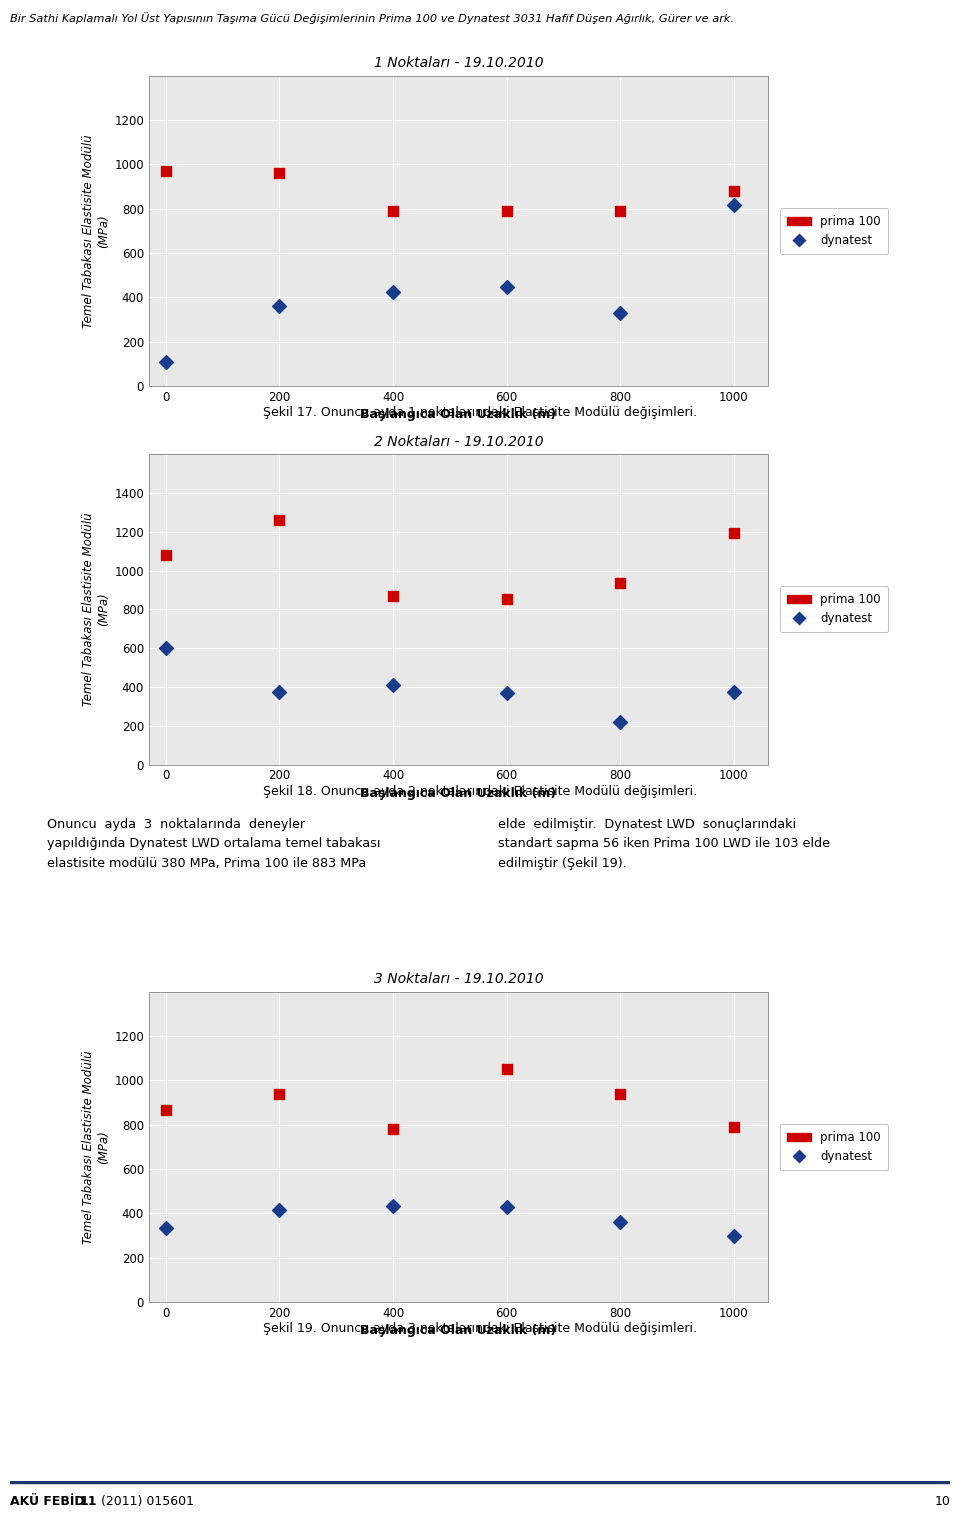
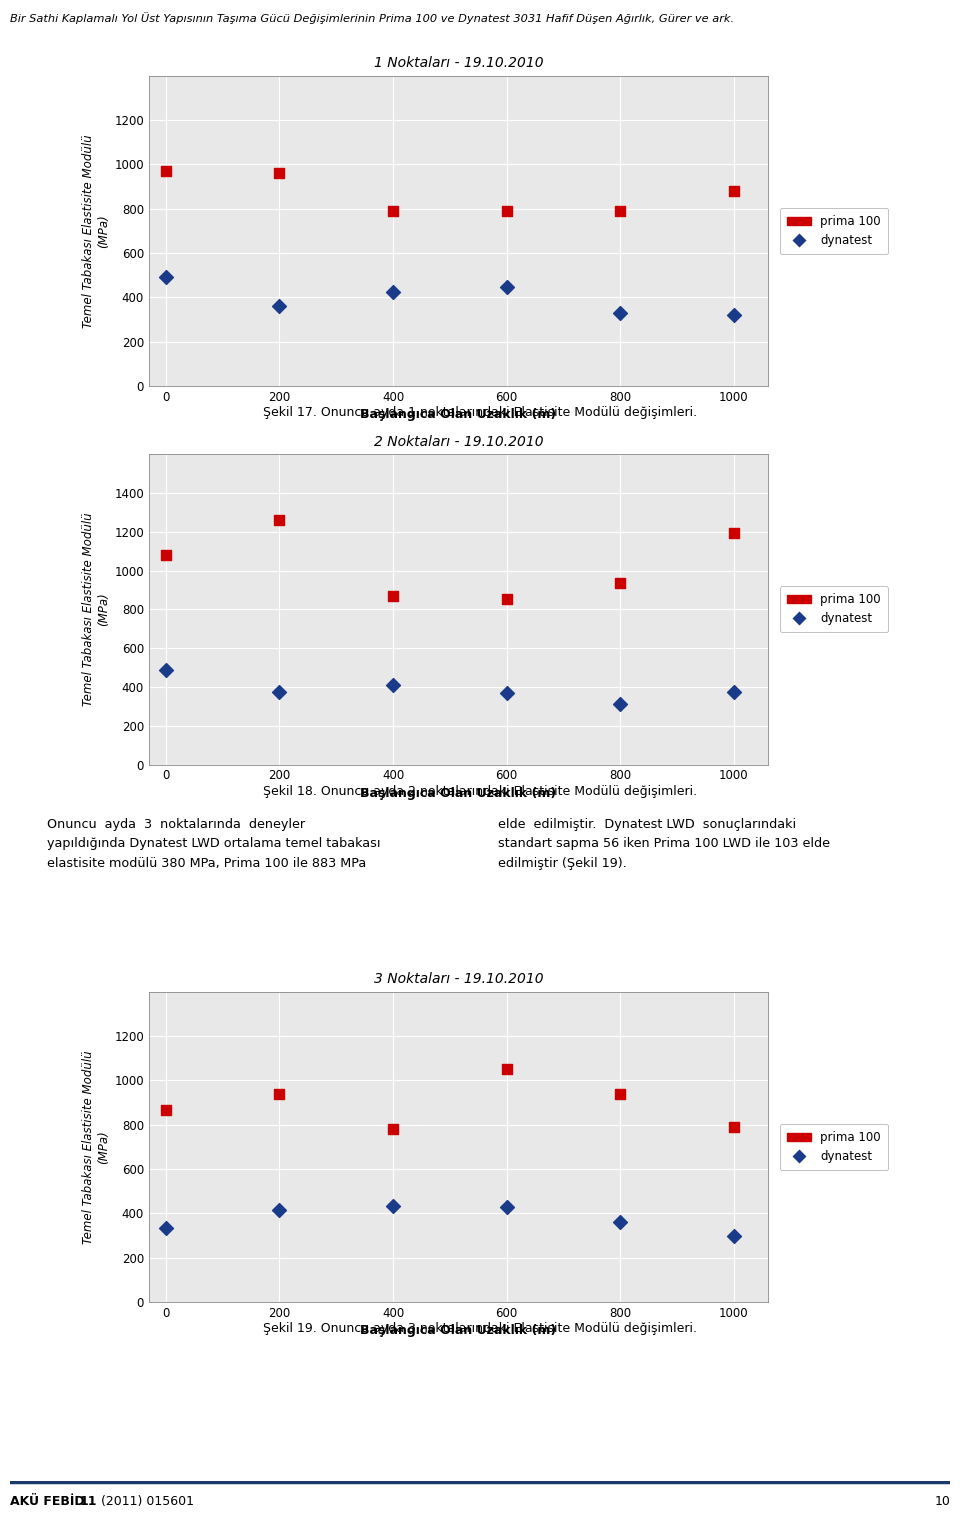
1 Noktaları - 19.10.2010/dynatest/0: 110 -> 490
1 Noktaları - 19.10.2010/dynatest/1000: 815 -> 320
2 Noktaları - 19.10.2010/dynatest/0: 600 -> 490
2 Noktaları - 19.10.2010/dynatest/800: 220 -> 310
